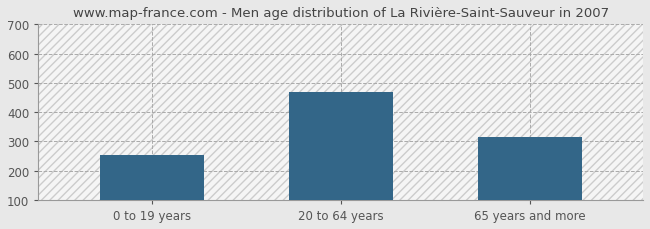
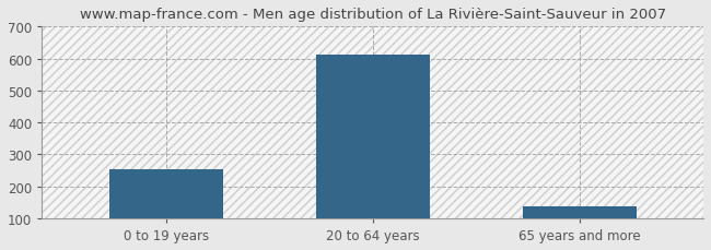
20 to 64 years: 470 -> 612
65 years and more: 315 -> 138
